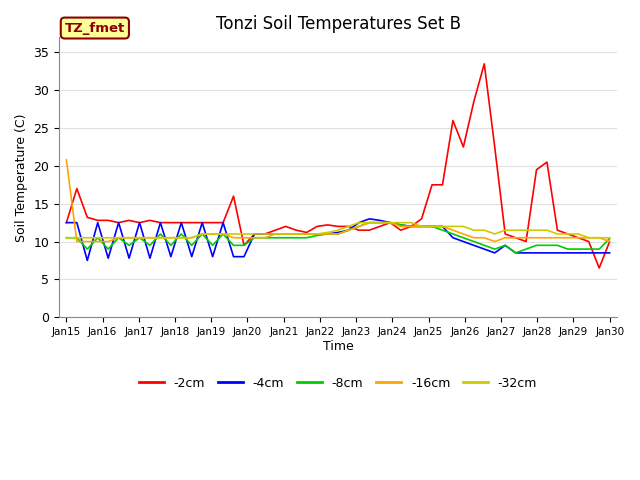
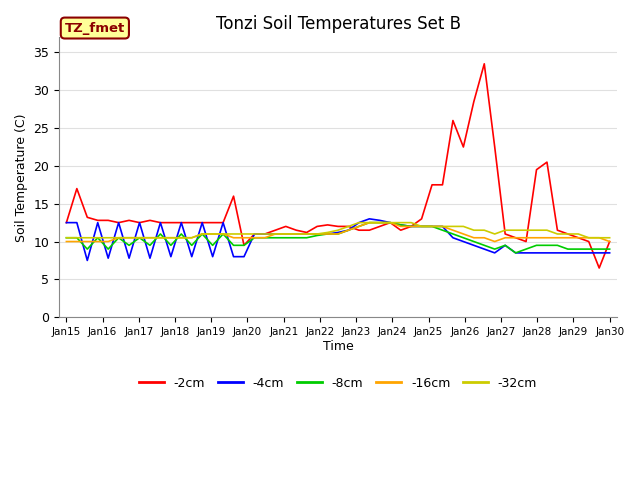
-16cm/Jan15: 20.8 -> 10.0
-8cm/Jan30: 10.4 -> 9.0
